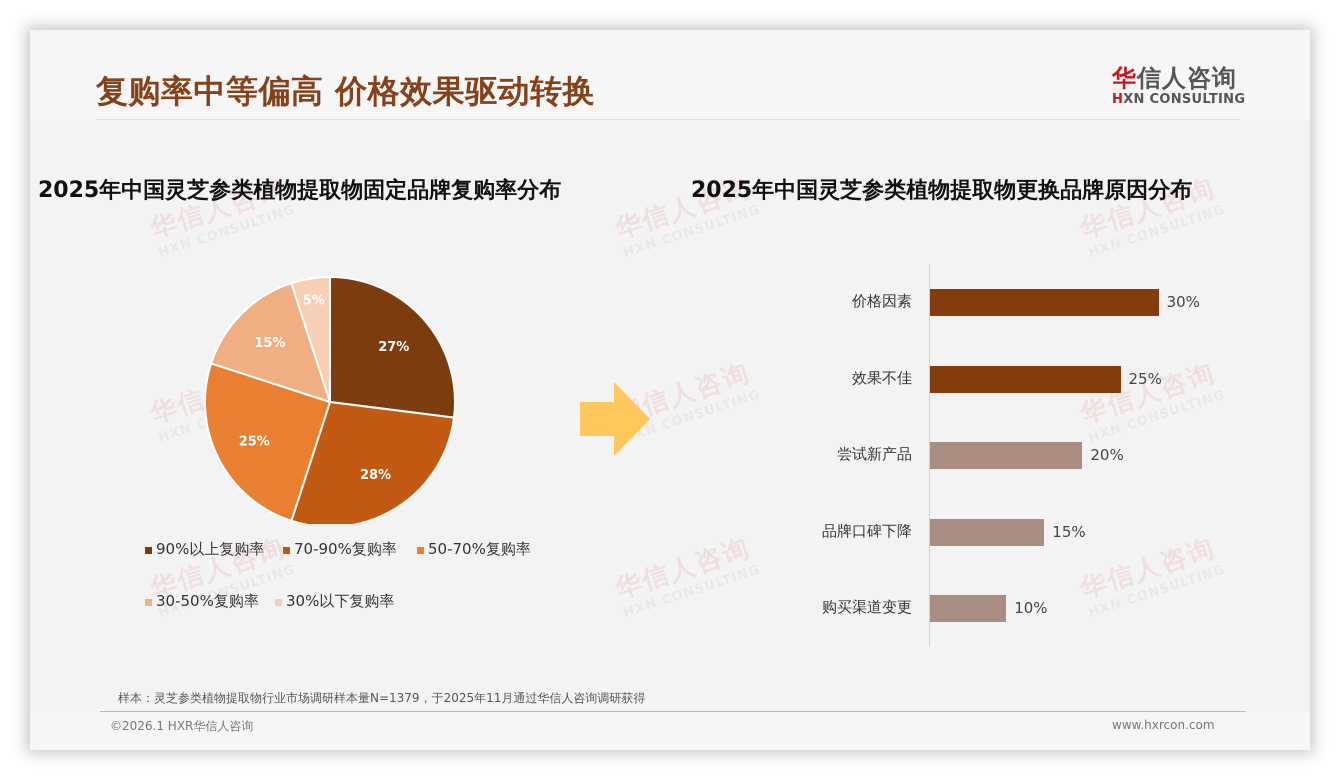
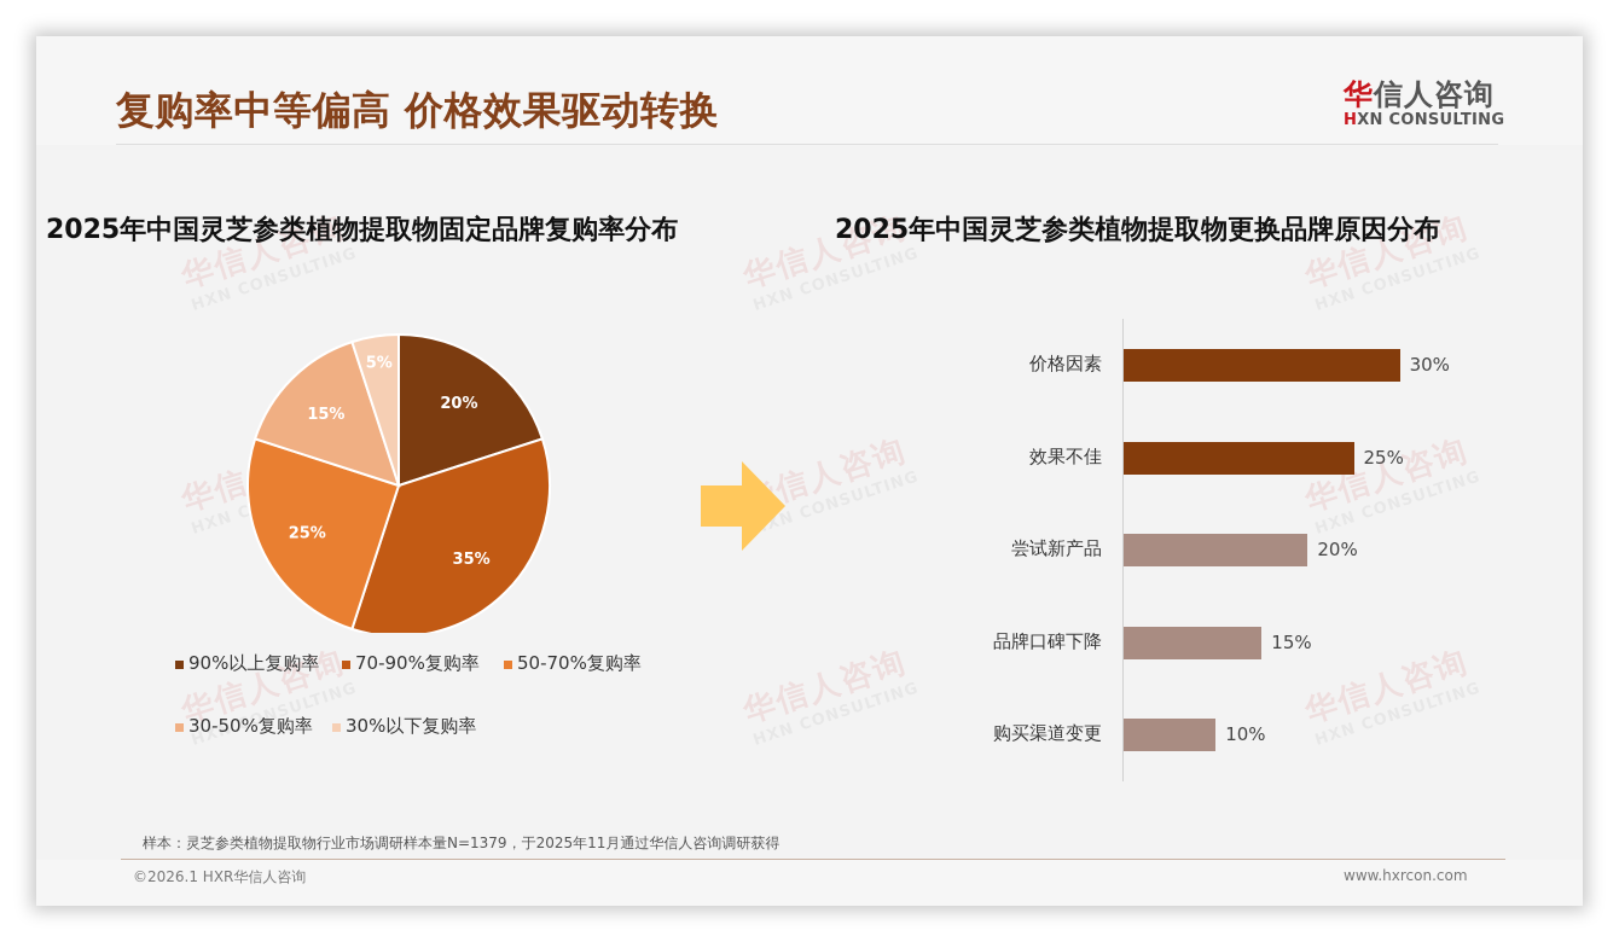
2025年中国灵芝参类植物提取物固定品牌复购率分布/90%以上复购率: 27% -> 20%
2025年中国灵芝参类植物提取物固定品牌复购率分布/70-90%复购率: 28% -> 35%
